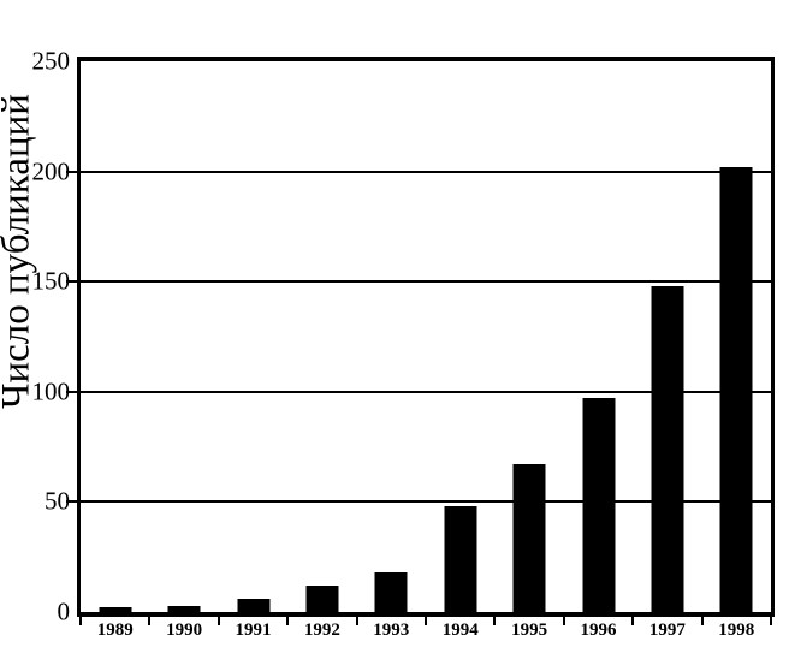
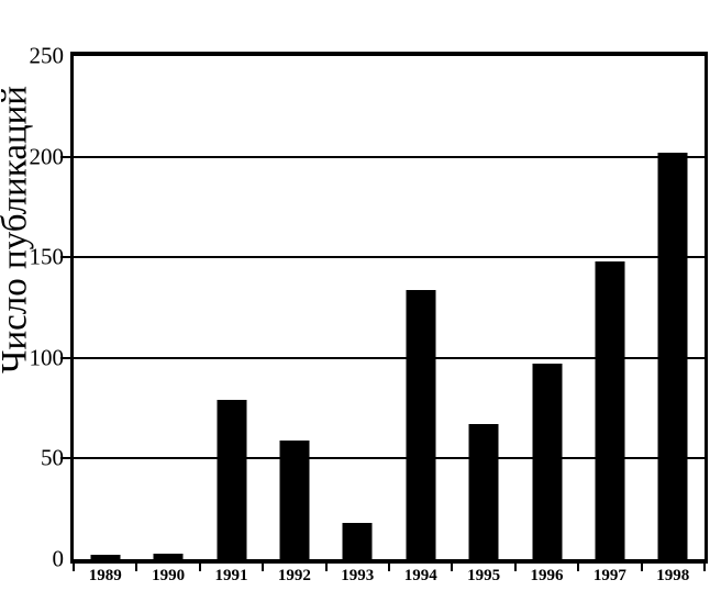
1991: 6 -> 79
1992: 12 -> 59
1994: 48 -> 134
